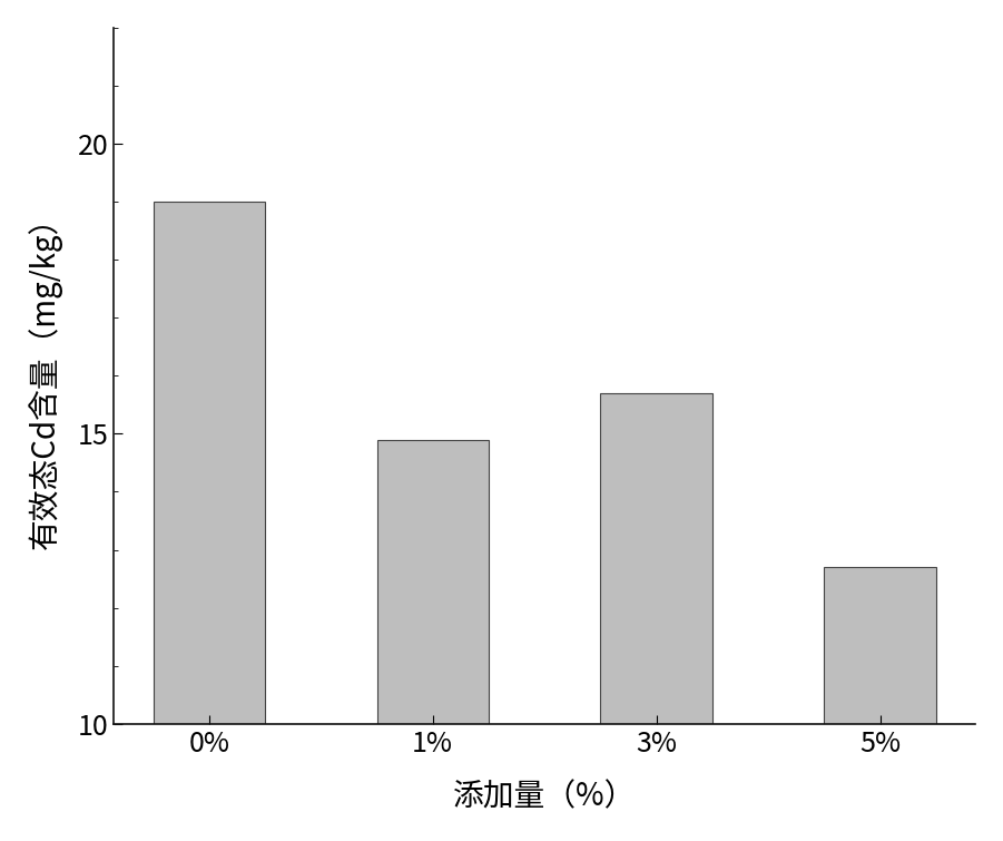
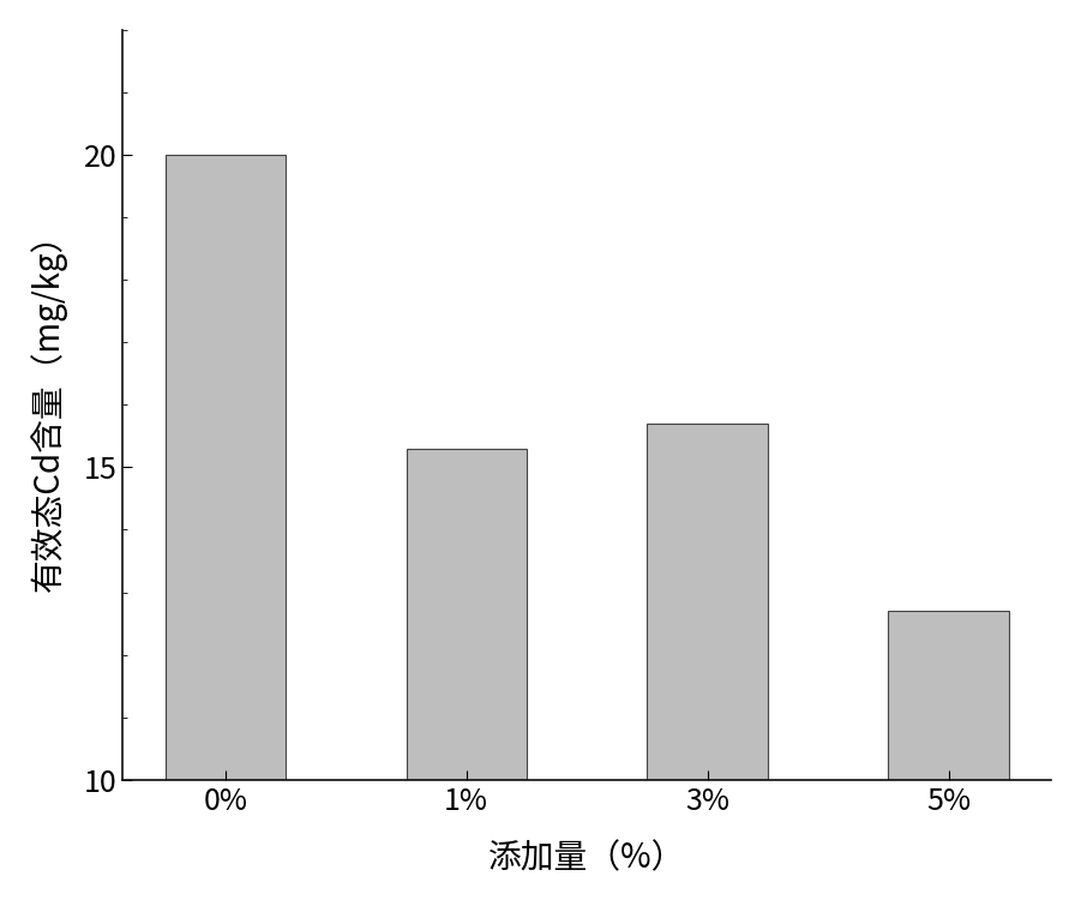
0%: 19.0 -> 20.0
1%: 14.9 -> 15.3
